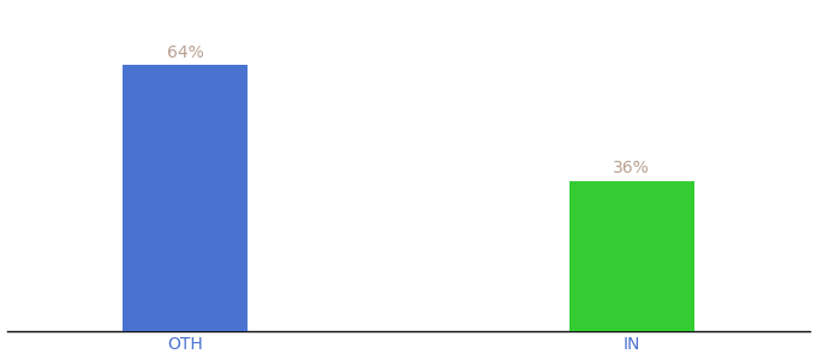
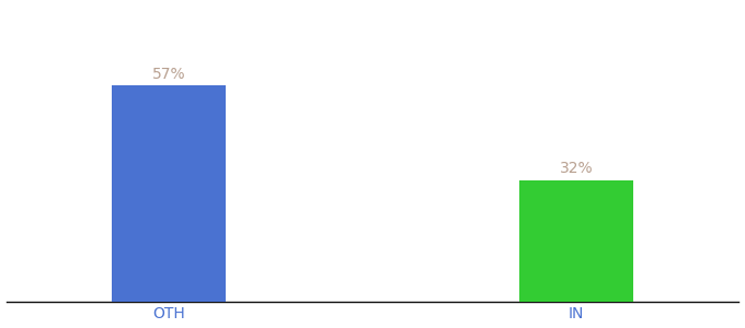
OTH: 64% -> 57%
IN: 36% -> 32%
